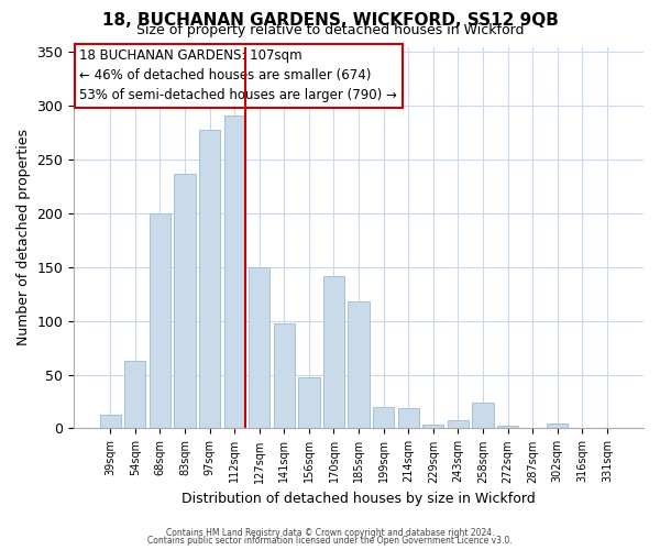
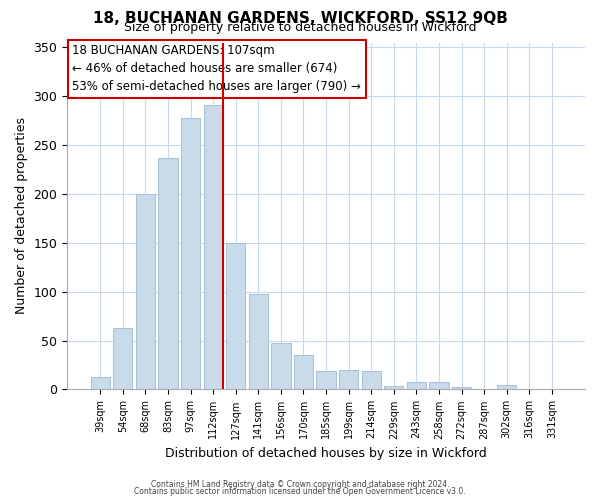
170sqm: 142 -> 35
185sqm: 118 -> 19
258sqm: 24 -> 8
